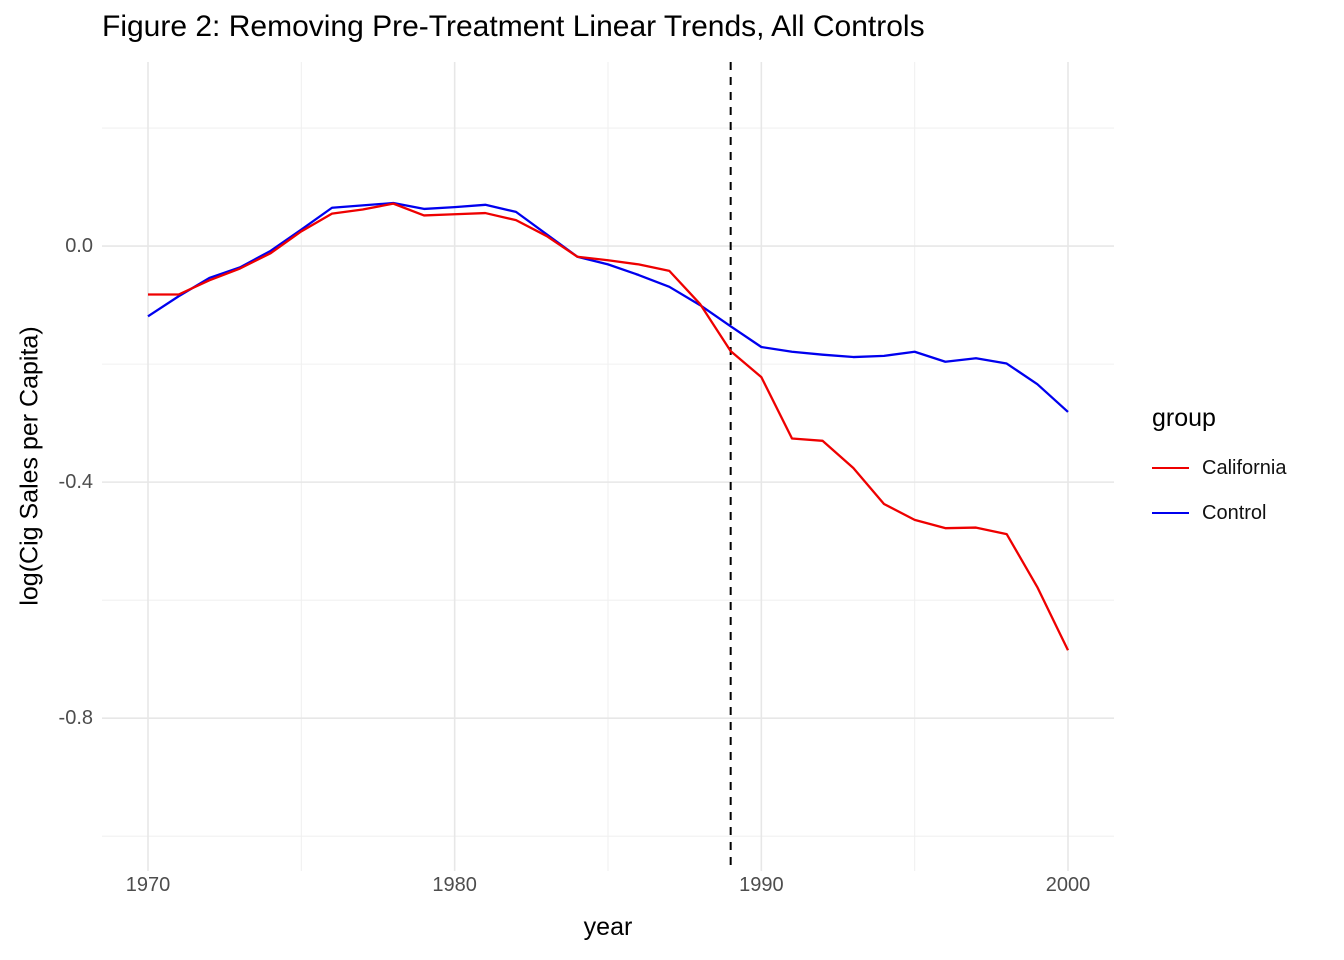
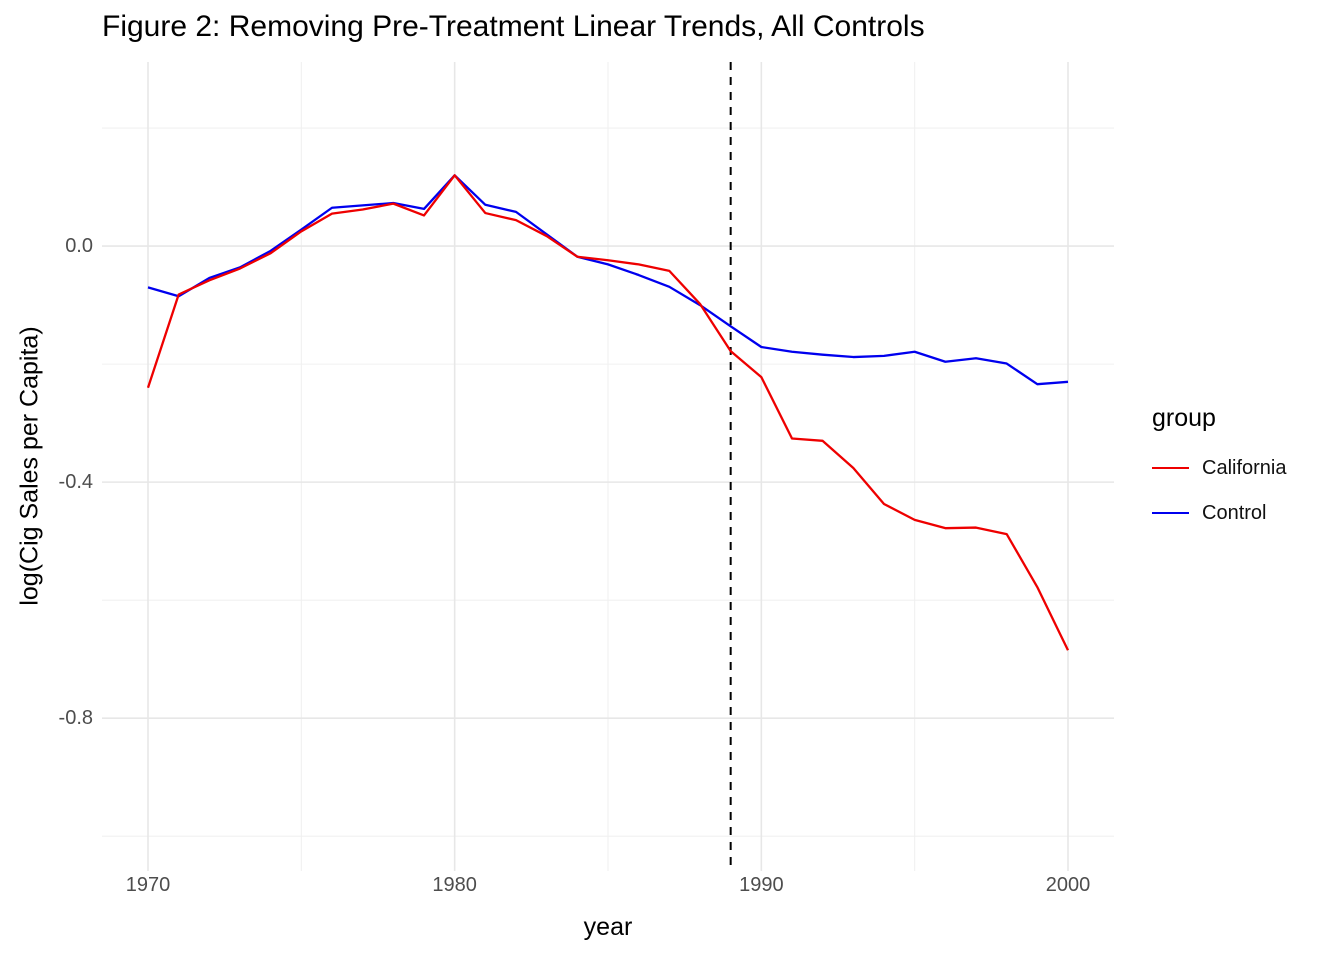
California/1970: -0.08 -> -0.24
Control/1970: -0.12 -> -0.07
California/1980: 0.05 -> 0.12
Control/1980: 0.07 -> 0.12
Control/2000: -0.28 -> -0.23
